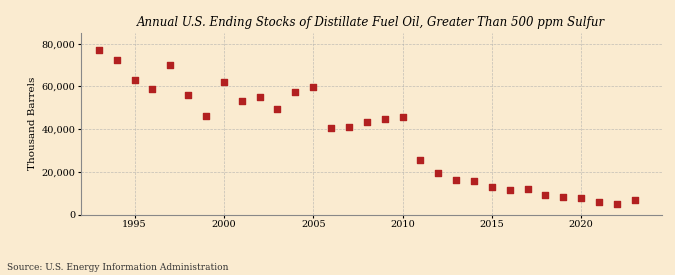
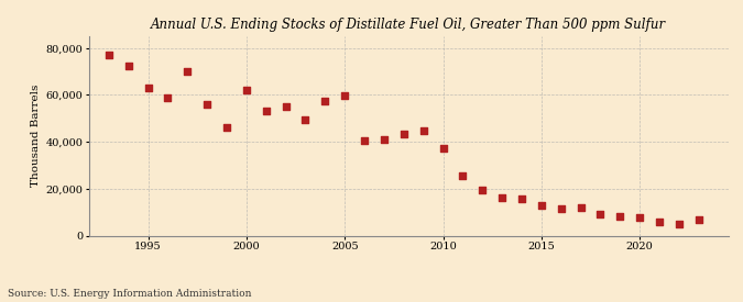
2010: 45,500 -> 37,000
